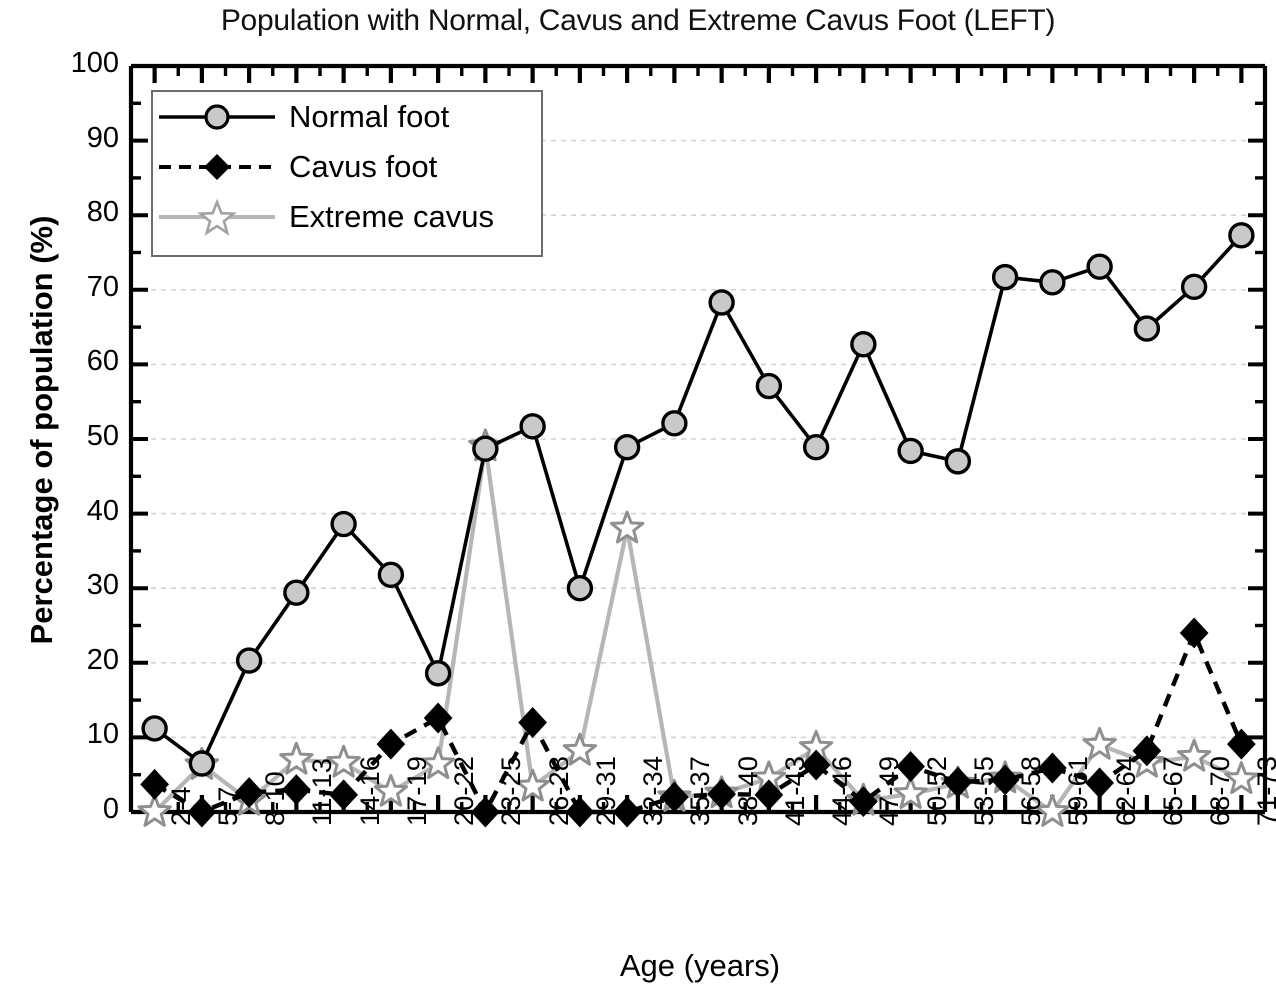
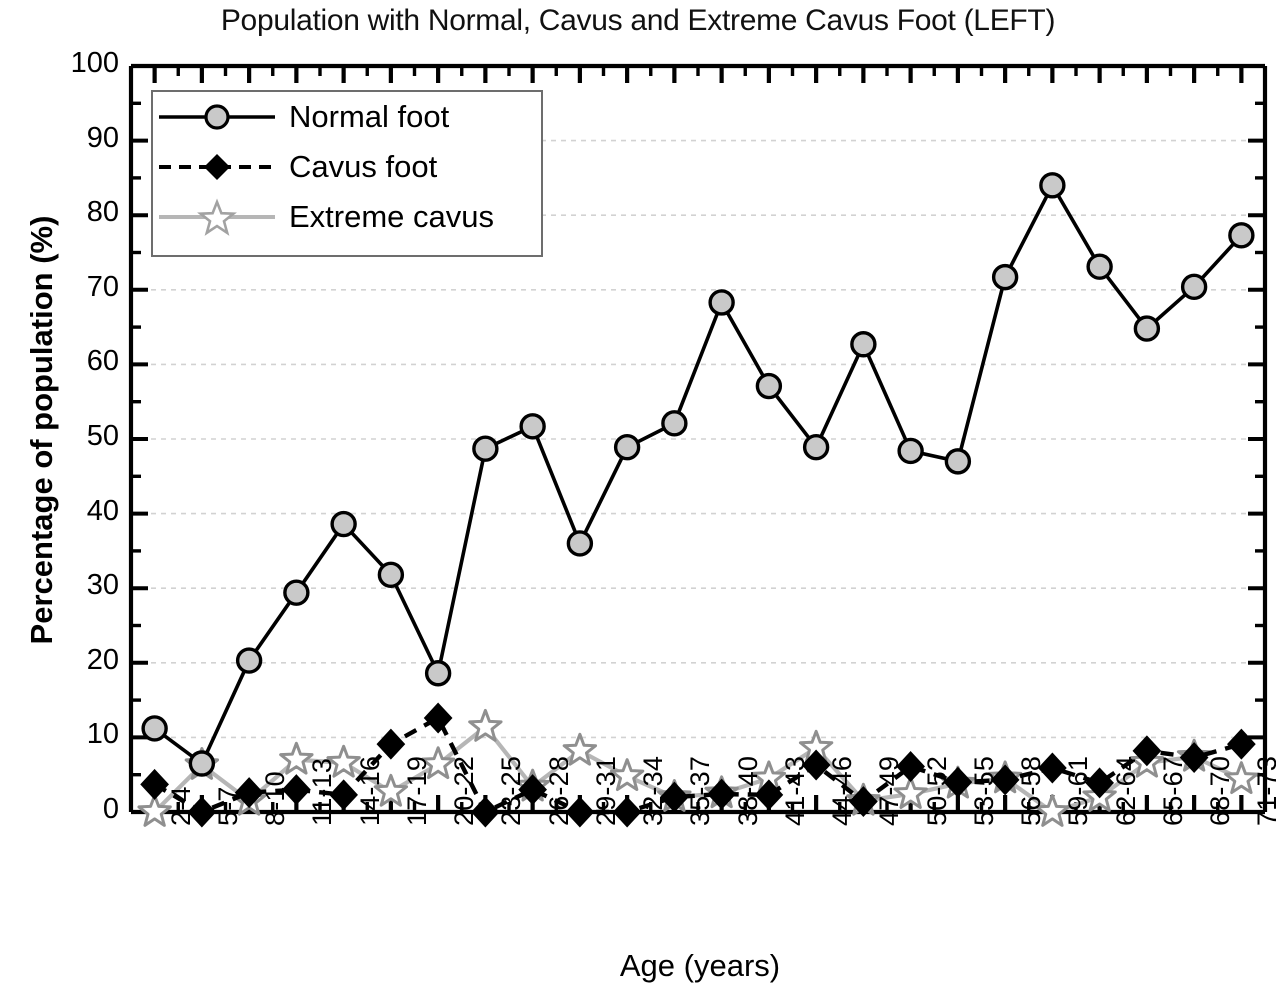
Extreme cavus/23-25: 49 -> 11
Cavus foot/26-28: 12 -> 3
Normal foot/29-31: 30 -> 36
Extreme cavus/32-34: 38 -> 5
Normal foot/59-61: 71 -> 84
Extreme cavus/62-64: 9 -> 2
Cavus foot/68-70: 24 -> 7
